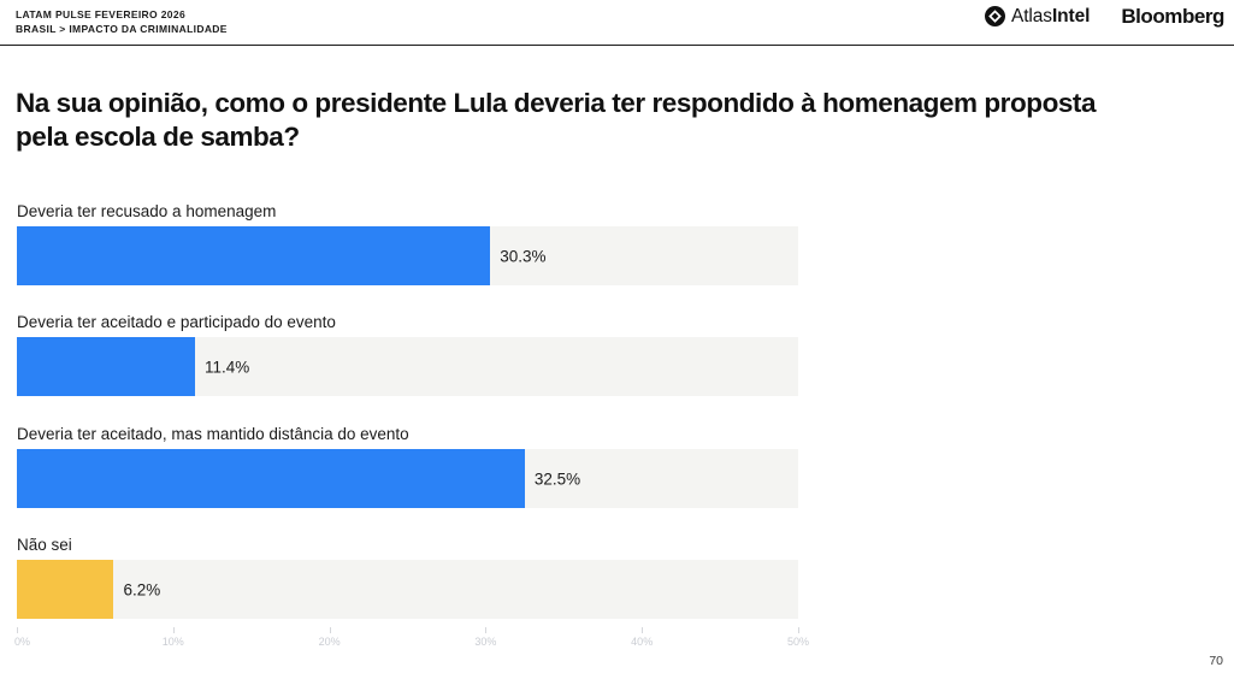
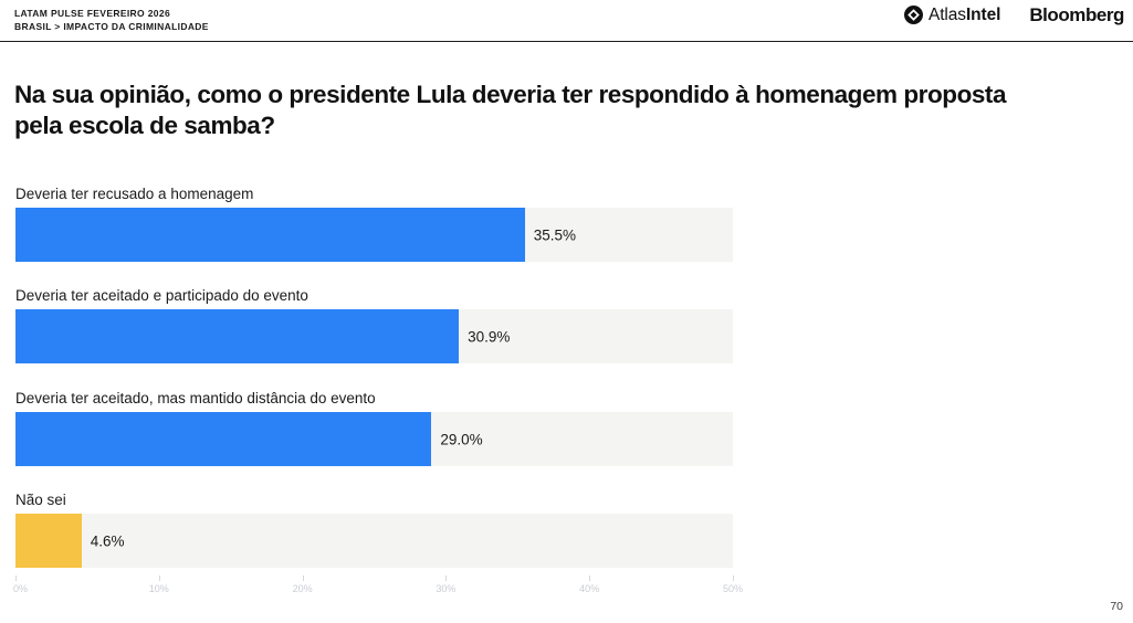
Deveria ter recusado a homenagem: 30.3% -> 35.5%
Deveria ter aceitado e participado do evento: 11.4% -> 30.9%
Deveria ter aceitado, mas mantido distância do evento: 32.5% -> 29.0%
Não sei: 6.2% -> 4.6%
